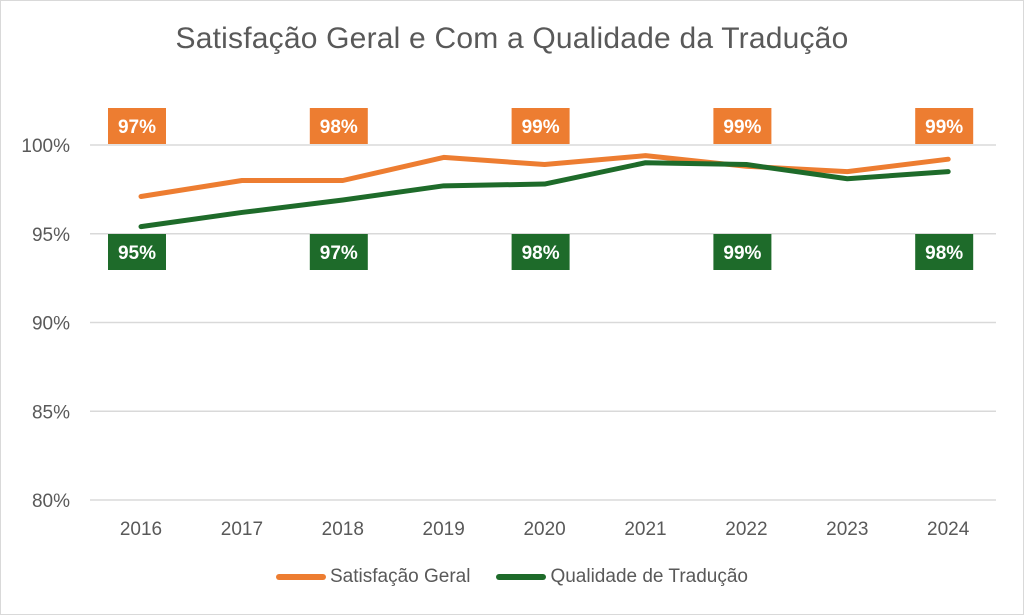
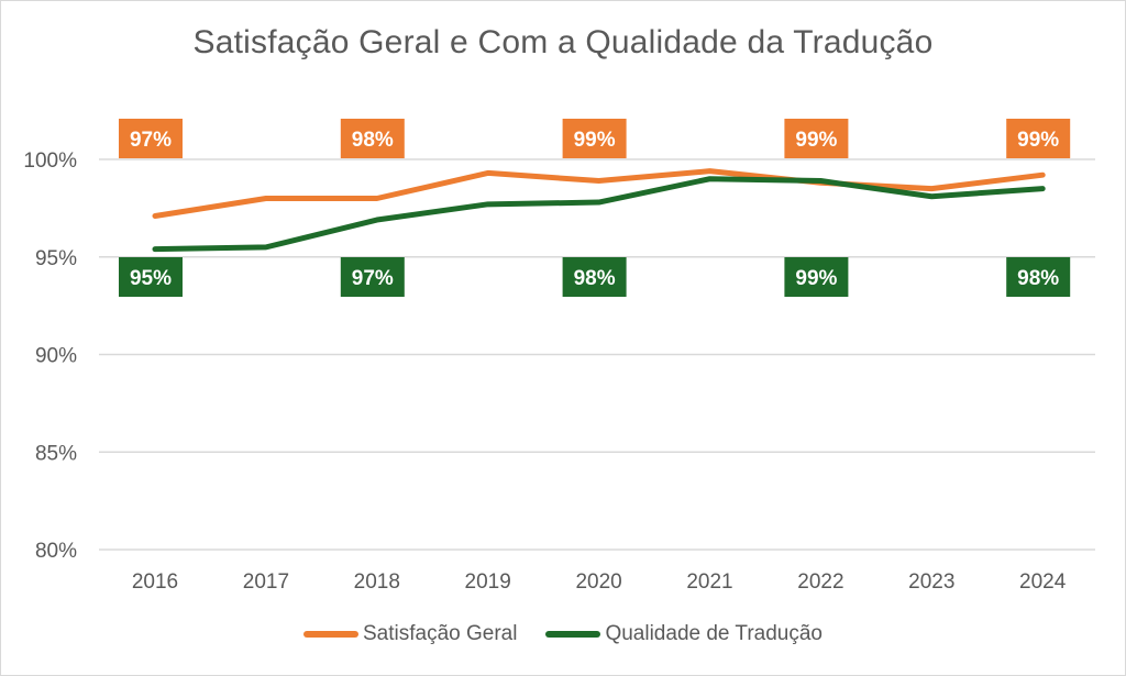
Qualidade de Tradução/2017: 96.2% -> 95.5%
